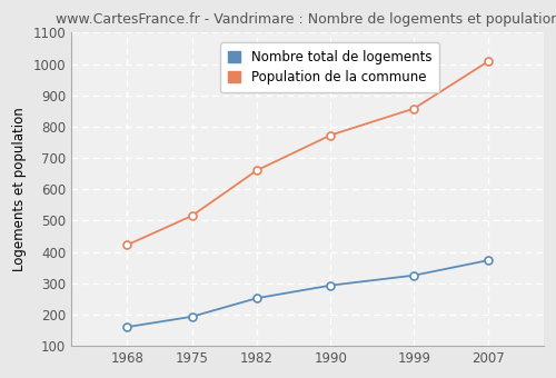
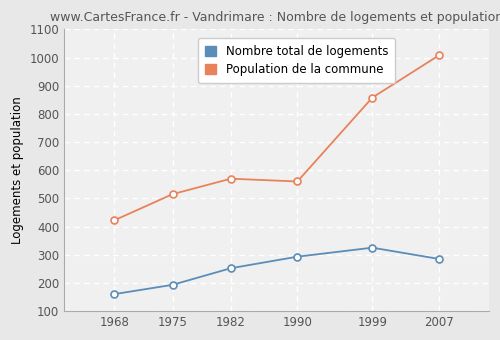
Population de la commune/1982: 660 -> 570
Population de la commune/1990: 773 -> 560
Nombre total de logements/2007: 373 -> 285
